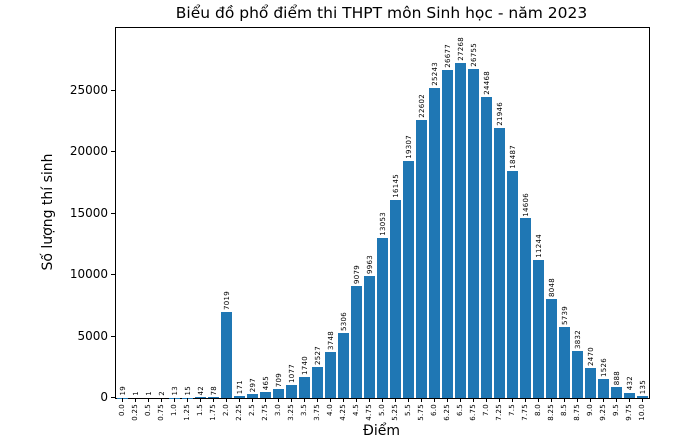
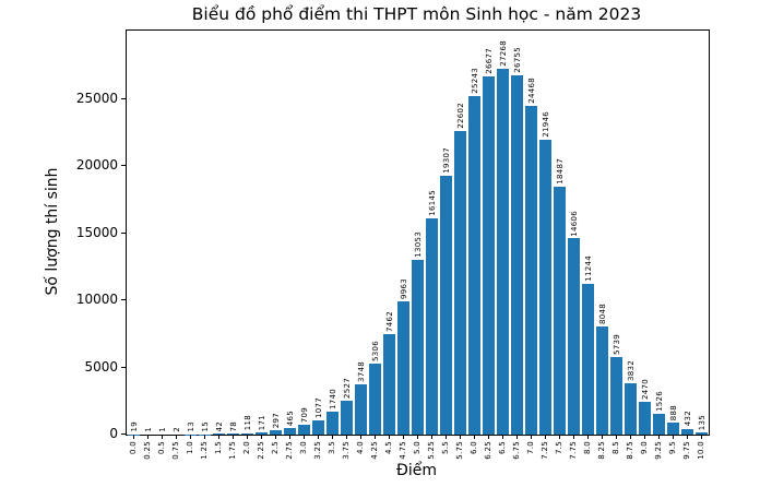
2.0: 7019 -> 118
4.5: 9079 -> 7462
